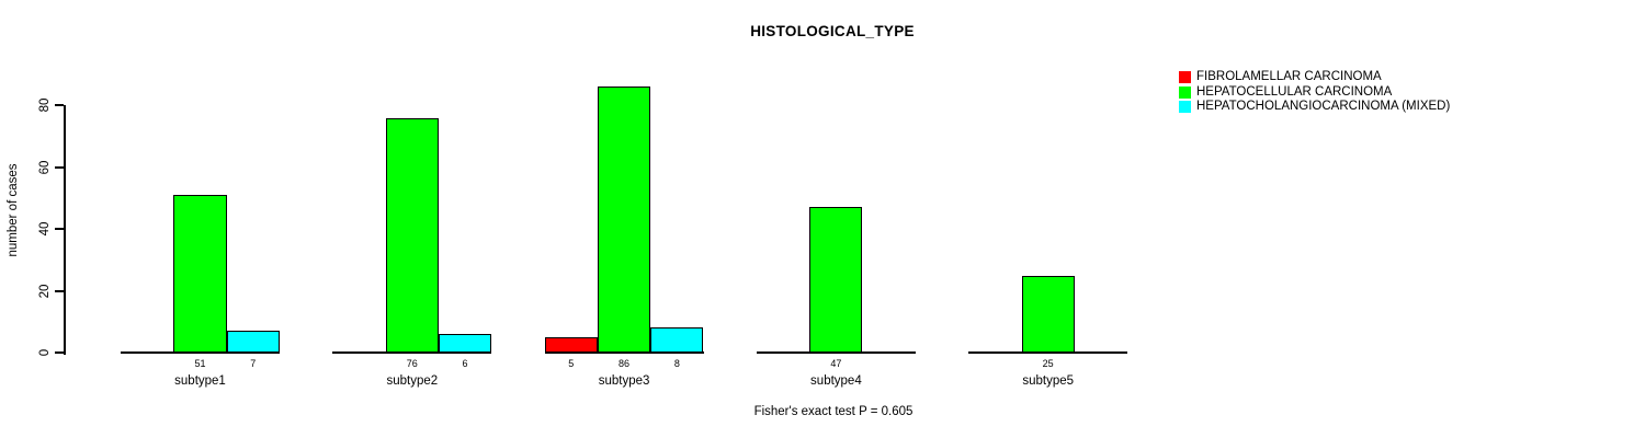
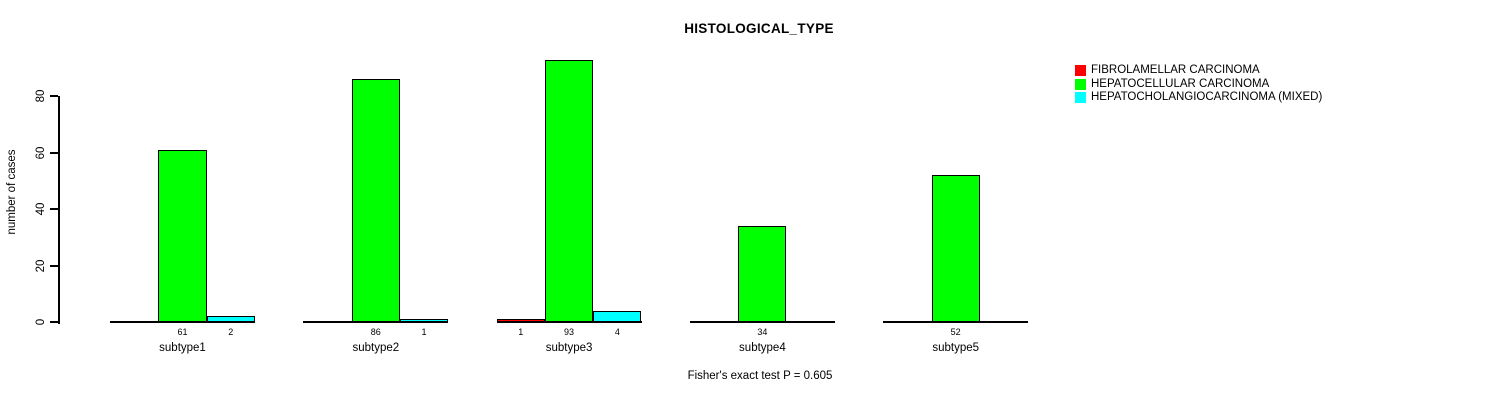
HEPATOCELLULAR CARCINOMA/subtype1: 51 -> 61
HEPATOCHOLANGIOCARCINOMA (MIXED)/subtype1: 7 -> 2
HEPATOCELLULAR CARCINOMA/subtype2: 76 -> 86
HEPATOCHOLANGIOCARCINOMA (MIXED)/subtype2: 6 -> 1
FIBROLAMELLAR CARCINOMA/subtype3: 5 -> 1
HEPATOCELLULAR CARCINOMA/subtype3: 86 -> 93
HEPATOCHOLANGIOCARCINOMA (MIXED)/subtype3: 8 -> 4
HEPATOCELLULAR CARCINOMA/subtype4: 47 -> 34
HEPATOCELLULAR CARCINOMA/subtype5: 25 -> 52
